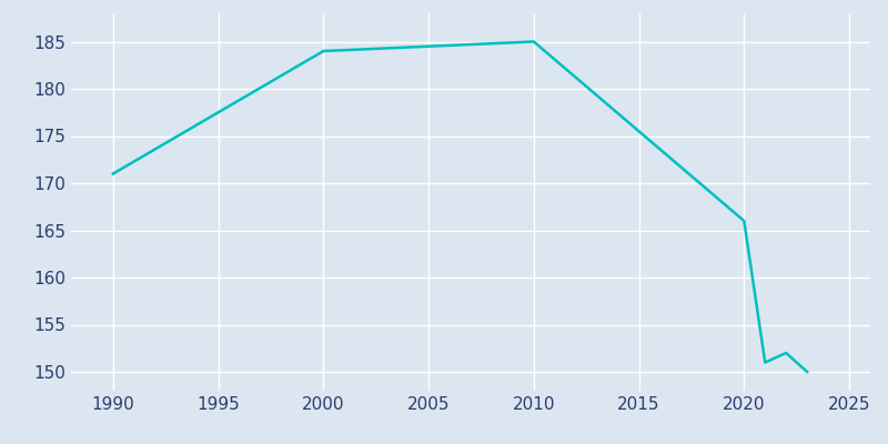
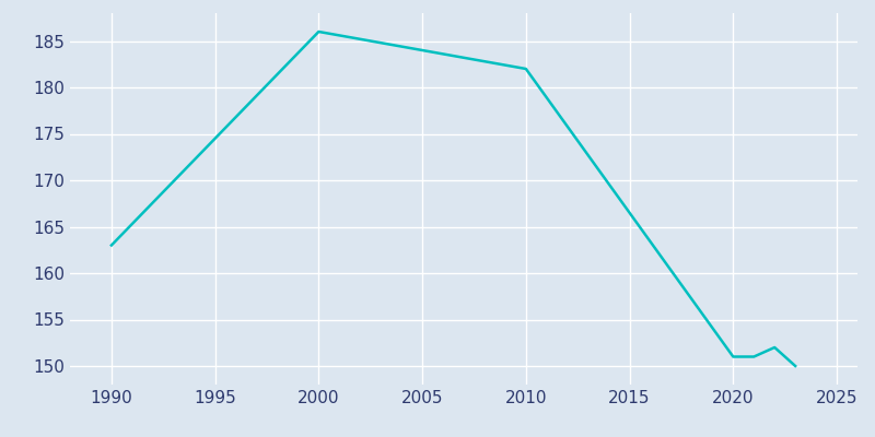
1990: 171 -> 163
2000: 184 -> 186
2010: 185 -> 182
2020: 166 -> 151
